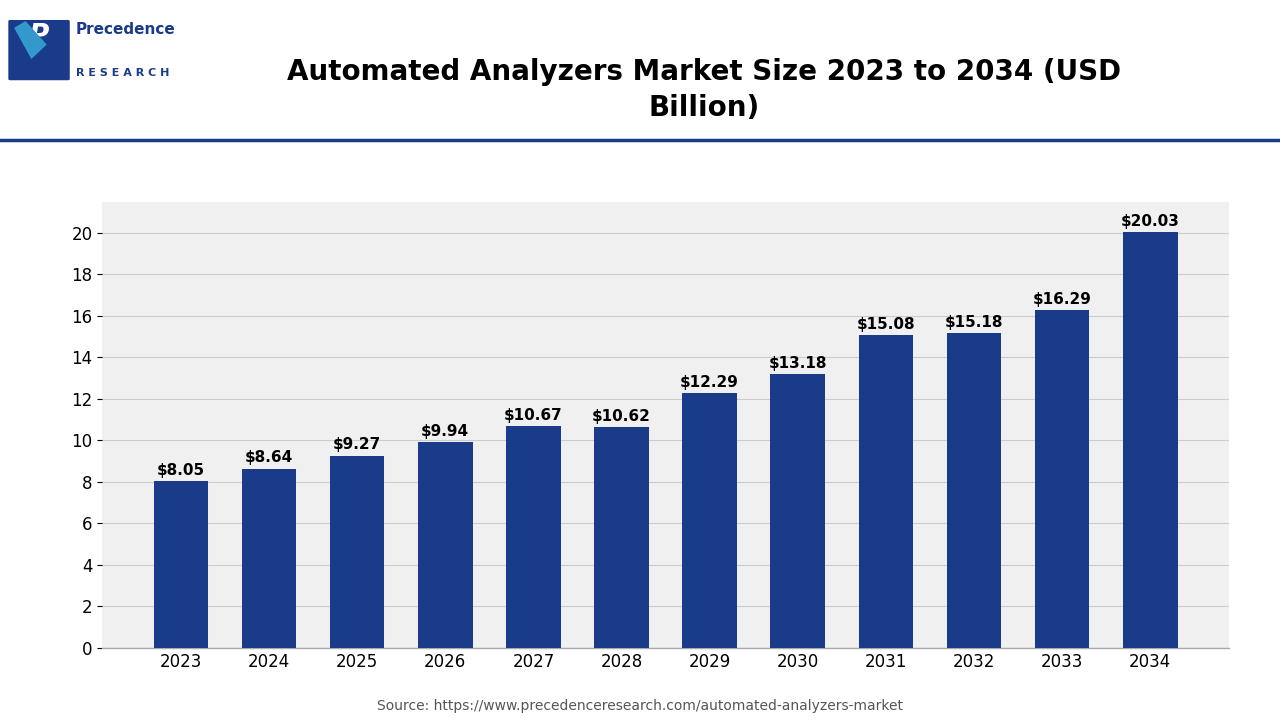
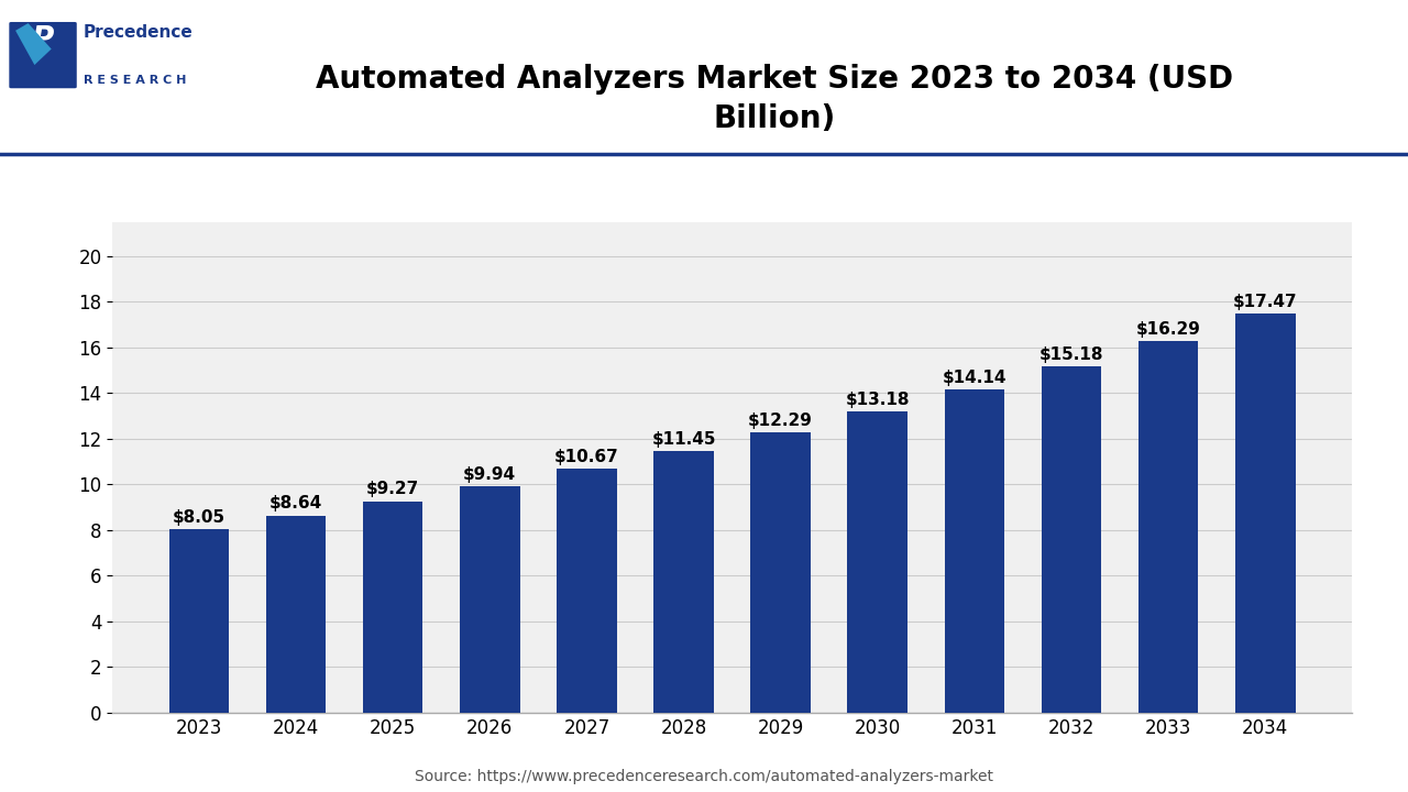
2028: $10.62 -> $11.45
2031: $15.08 -> $14.14
2034: $20.03 -> $17.47
